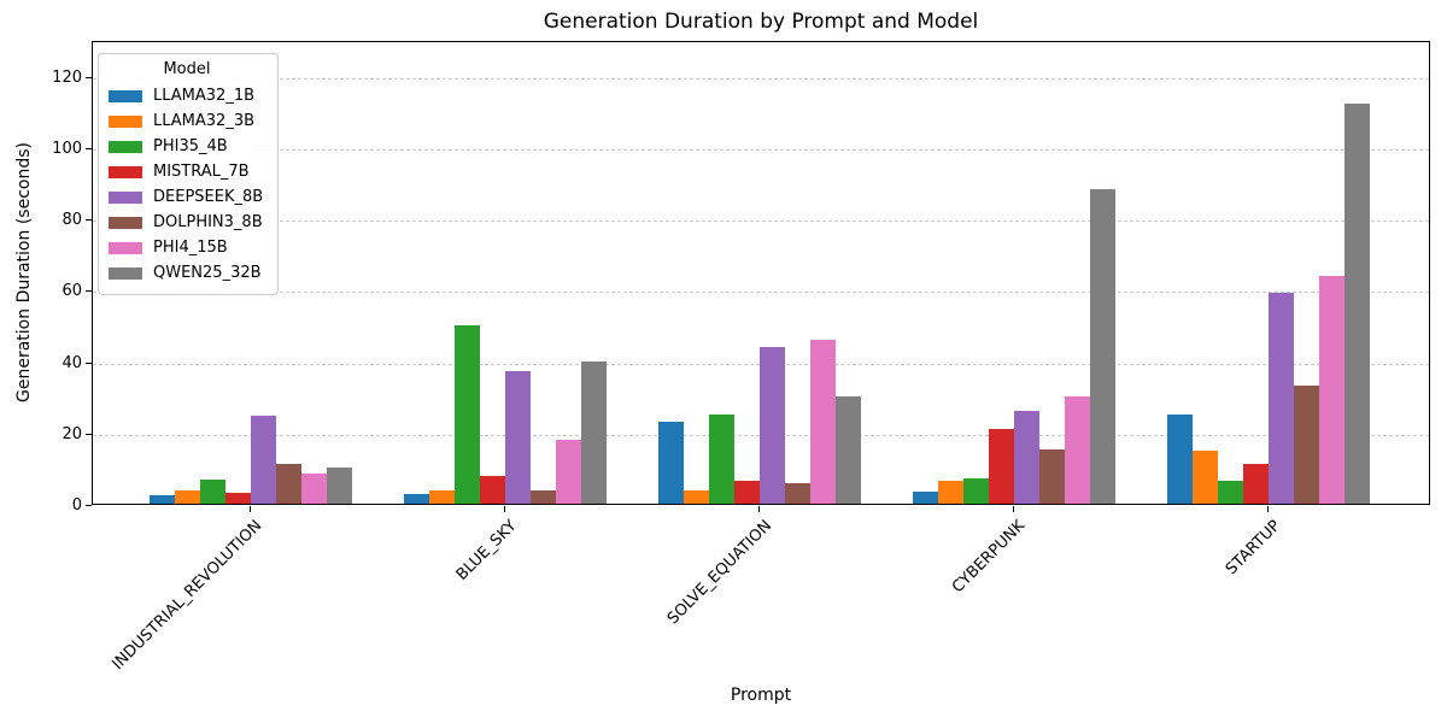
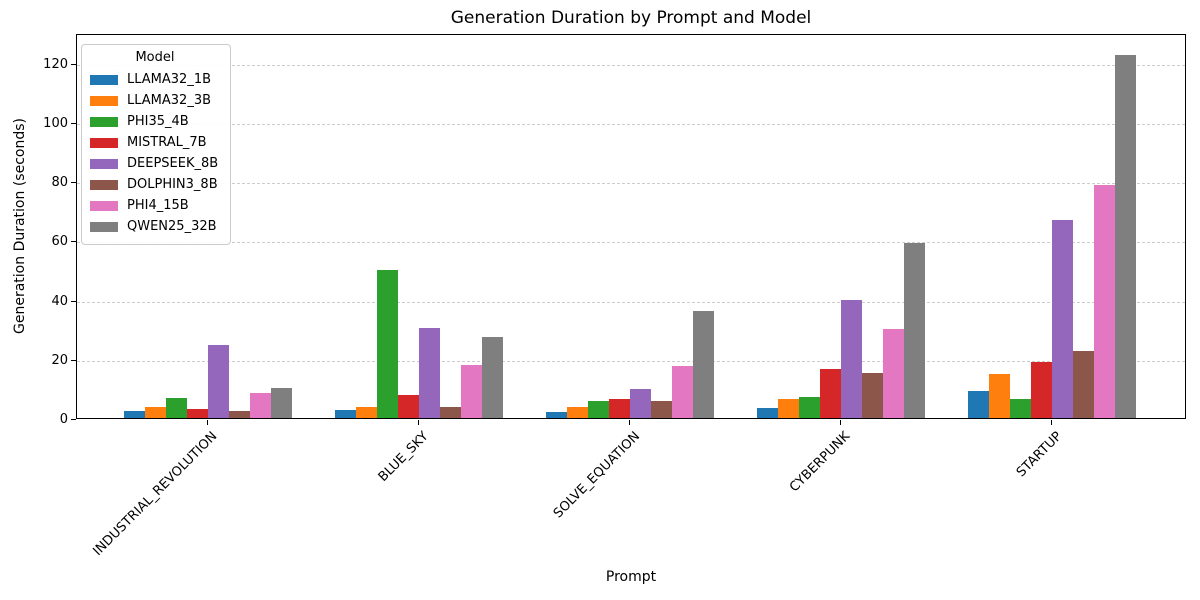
DOLPHIN3_8B/INDUSTRIAL_REVOLUTION: 11 -> 2
DEEPSEEK_8B/BLUE_SKY: 37 -> 30
QWEN25_32B/BLUE_SKY: 40 -> 27
LLAMA32_1B/SOLVE_EQUATION: 23 -> 2
PHI35_4B/SOLVE_EQUATION: 25 -> 6
DEEPSEEK_8B/SOLVE_EQUATION: 44 -> 10
PHI4_15B/SOLVE_EQUATION: 46 -> 18
QWEN25_32B/SOLVE_EQUATION: 30 -> 36
MISTRAL_7B/CYBERPUNK: 21 -> 16
DEEPSEEK_8B/CYBERPUNK: 26 -> 40
QWEN25_32B/CYBERPUNK: 88 -> 59
LLAMA32_1B/STARTUP: 25 -> 9
MISTRAL_7B/STARTUP: 11 -> 19
DEEPSEEK_8B/STARTUP: 59 -> 67
DOLPHIN3_8B/STARTUP: 33 -> 23
PHI4_15B/STARTUP: 64 -> 79
QWEN25_32B/STARTUP: 112 -> 122
